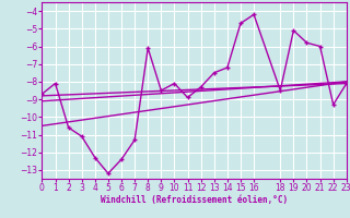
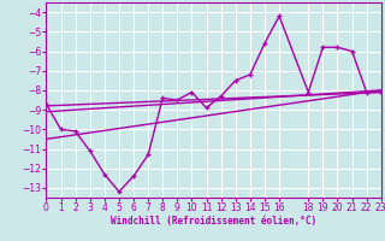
1: -8.1 -> -10.0
2: -10.6 -> -10.1
8: -6.1 -> -8.4
15: -4.7 -> -5.6
18: -8.5 -> -8.1
19: -5.1 -> -5.8
22: -9.3 -> -8.1
